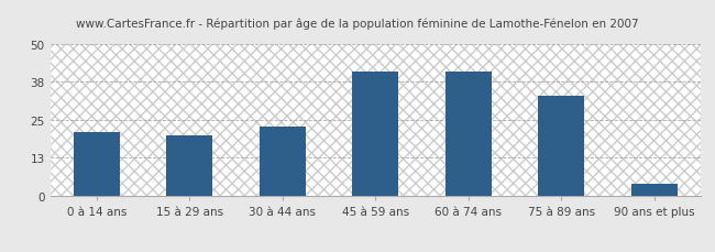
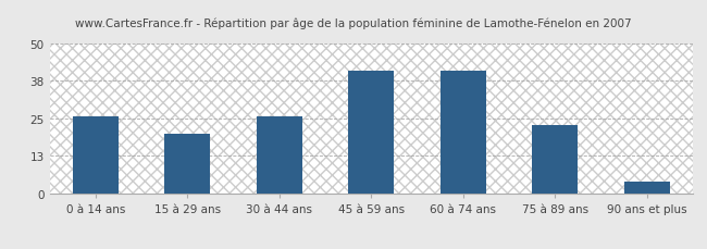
0 à 14 ans: 21 -> 26
30 à 44 ans: 23 -> 26
75 à 89 ans: 33 -> 23
